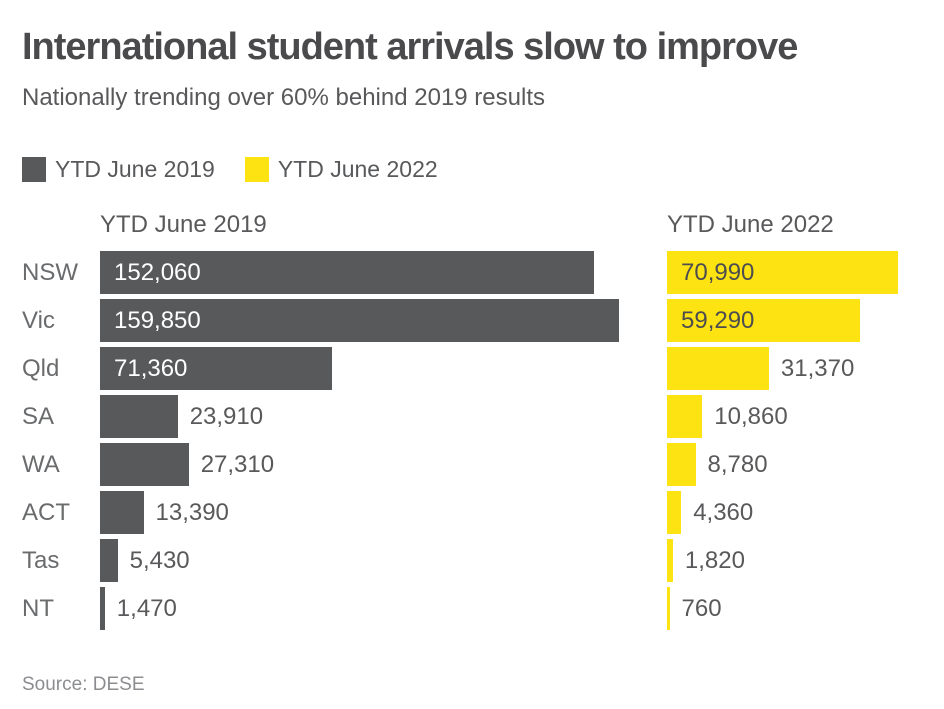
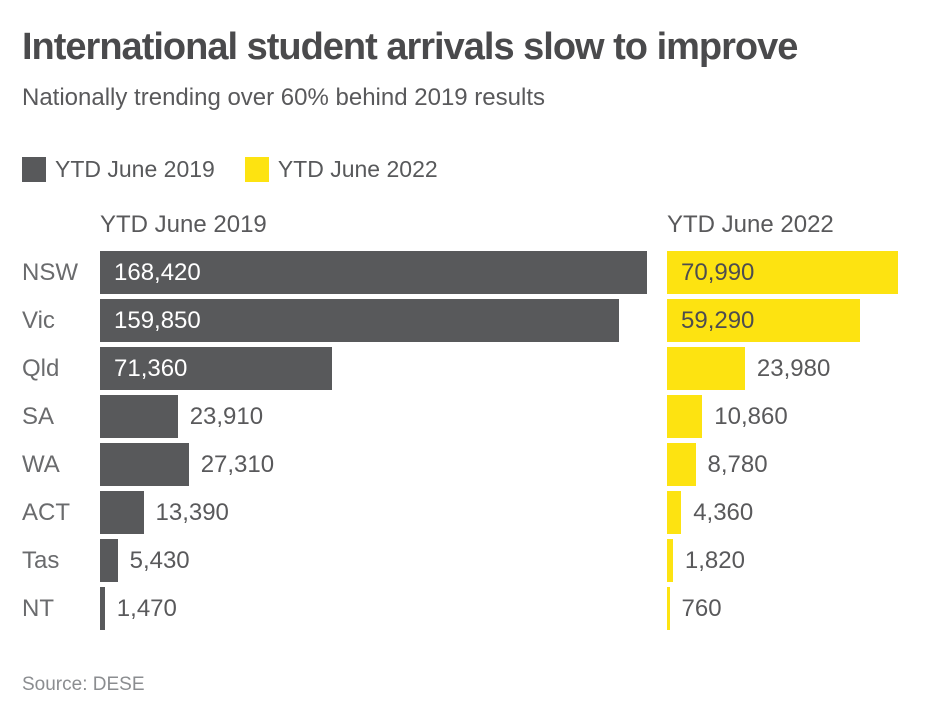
YTD June 2019/NSW: 152,060 -> 168,420
YTD June 2022/Qld: 31,370 -> 23,980
